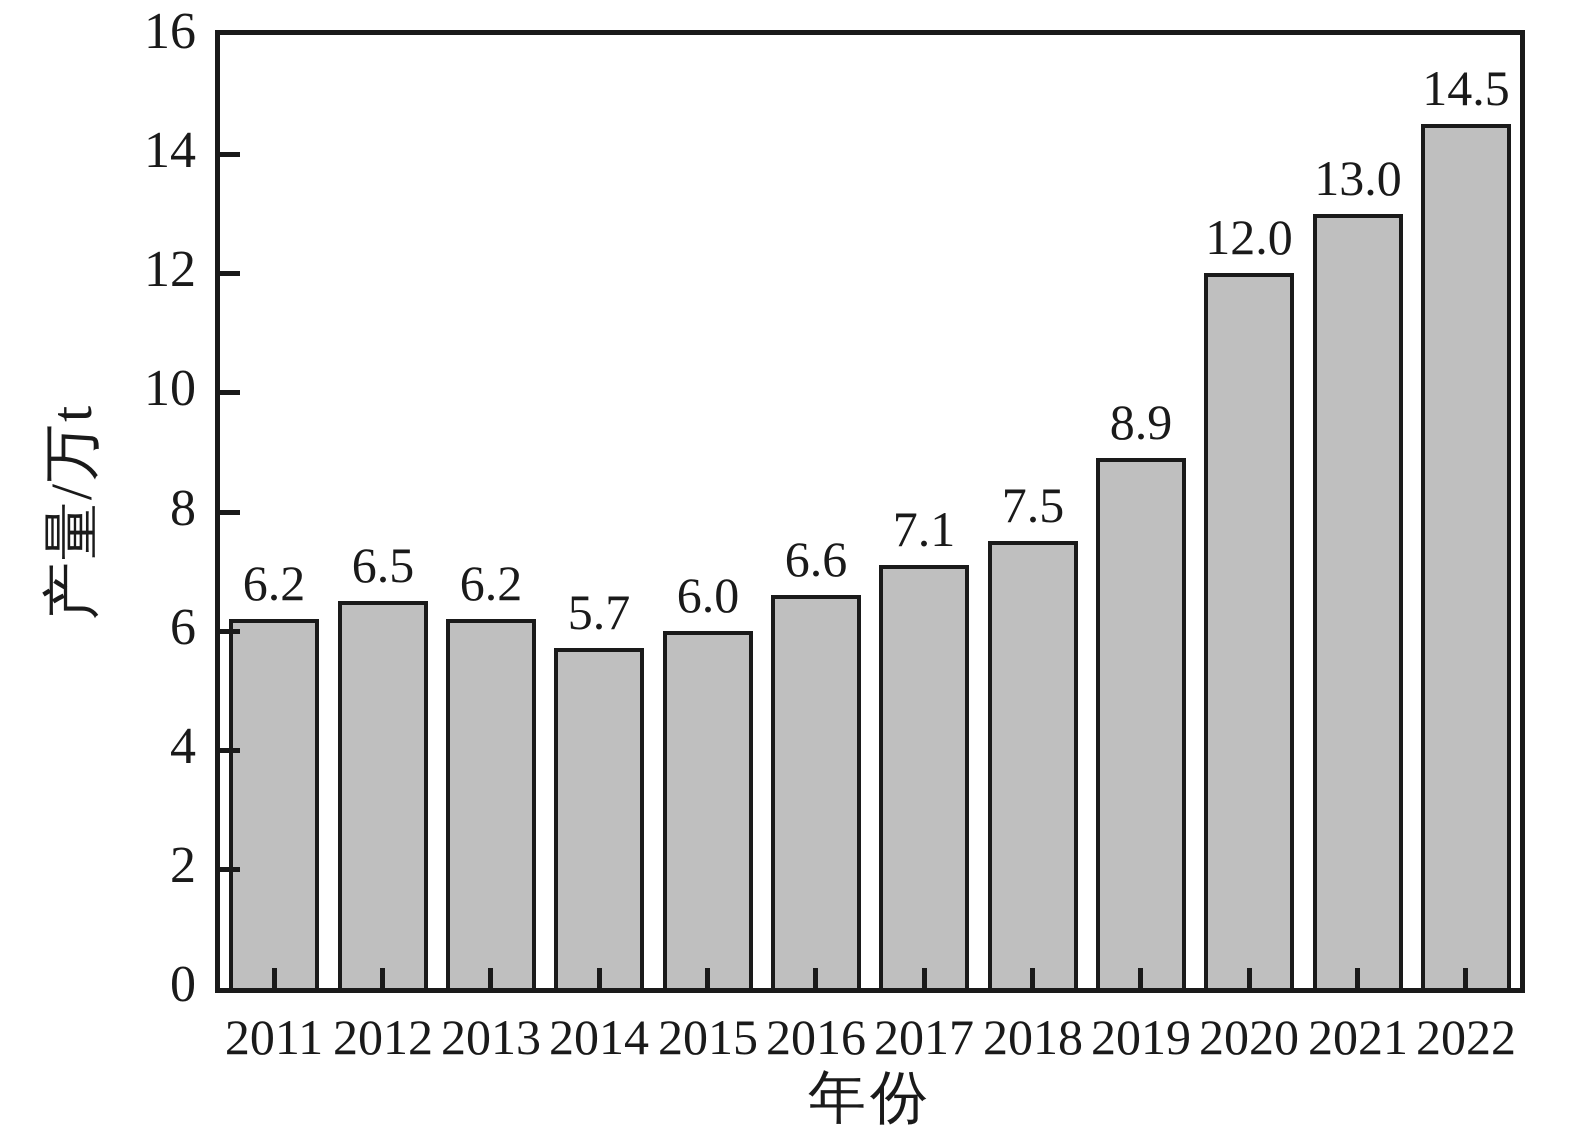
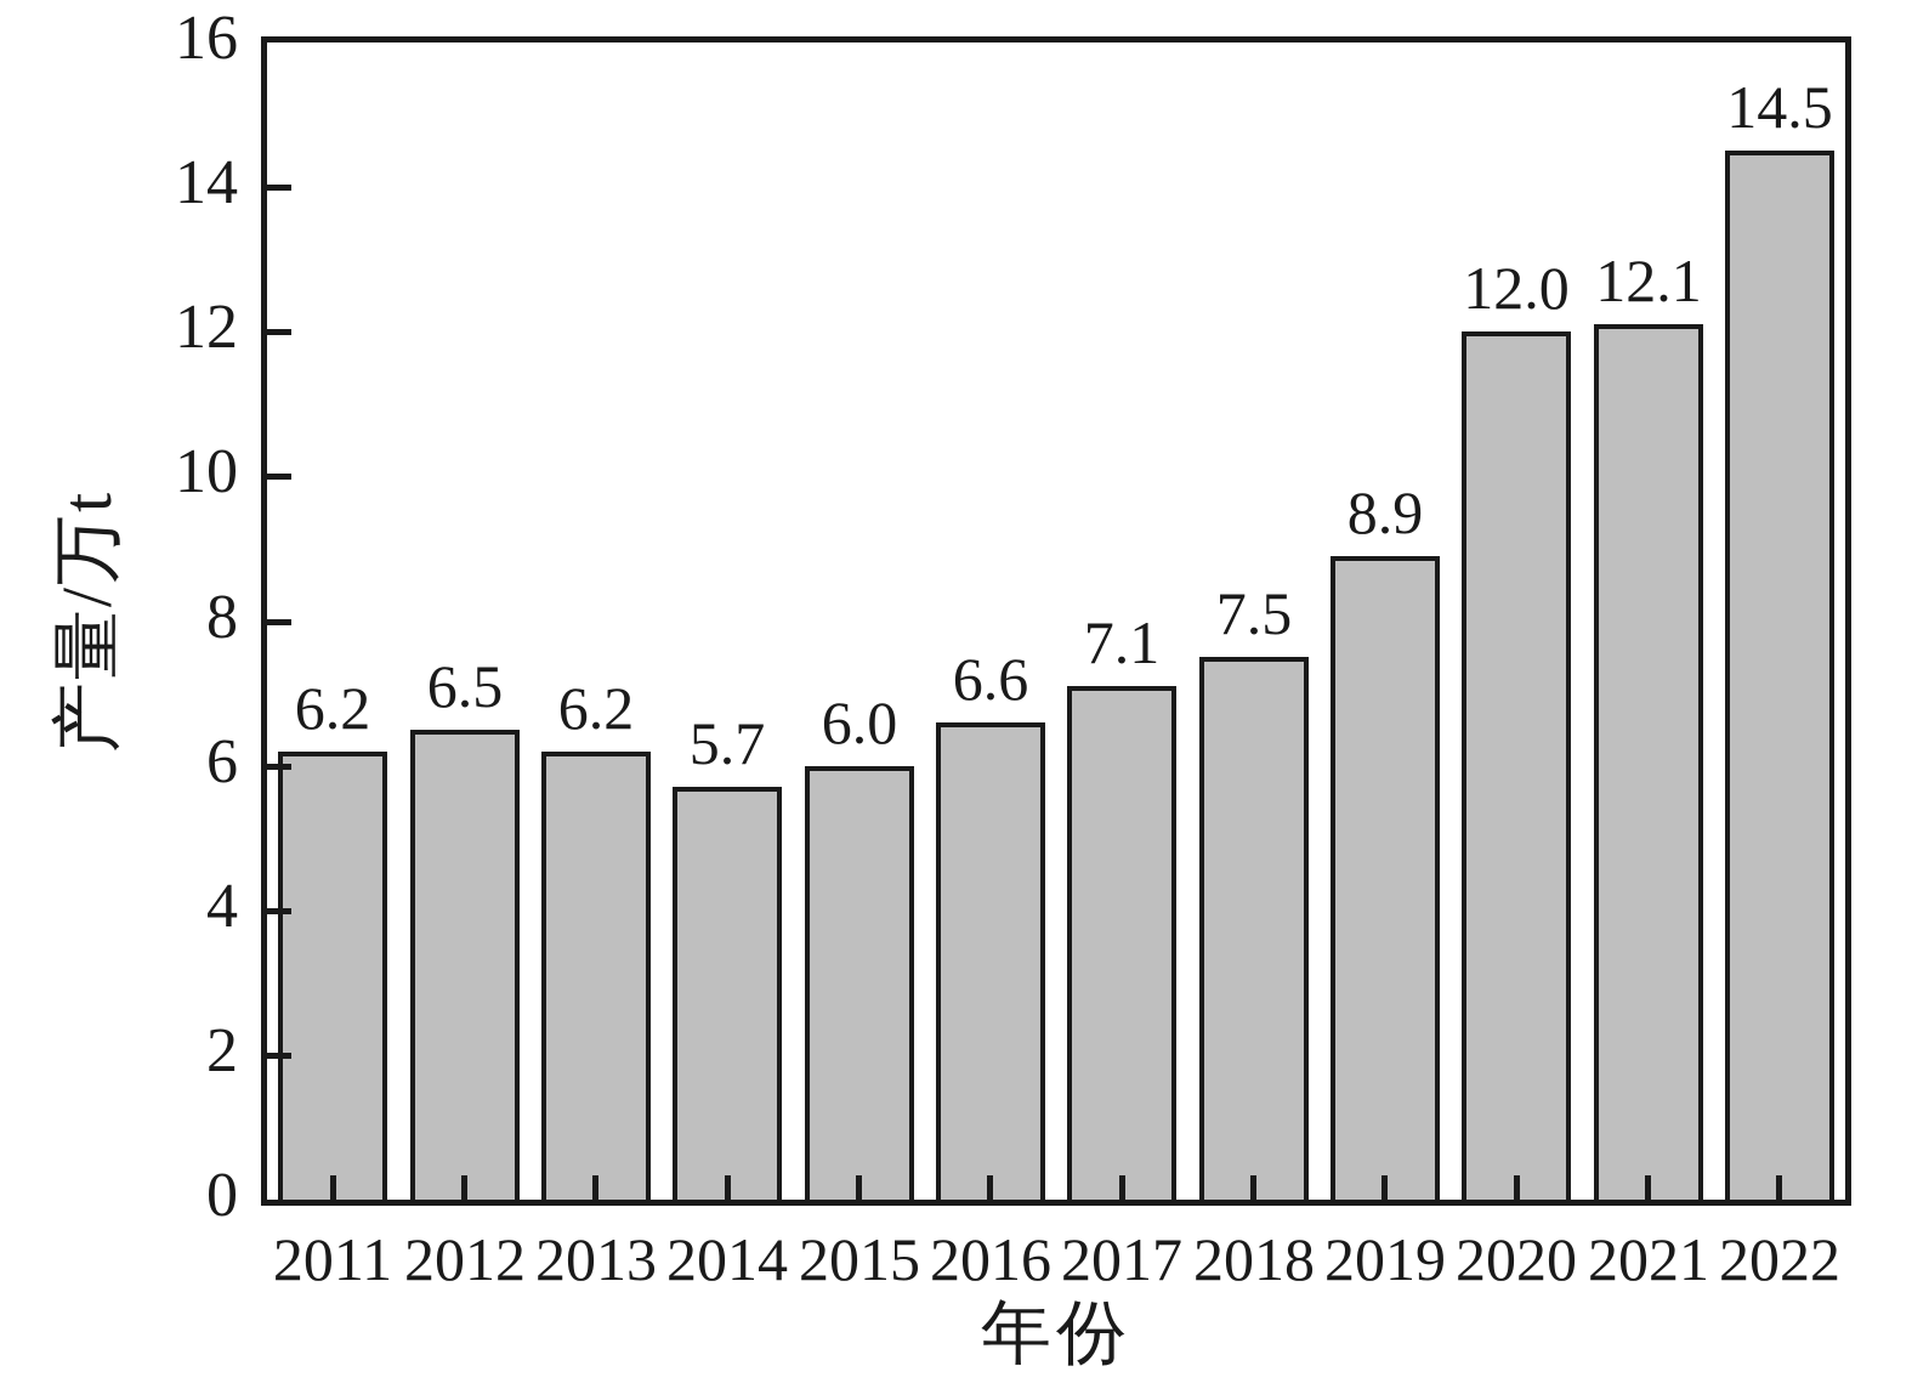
2021: 13.0 -> 12.1
